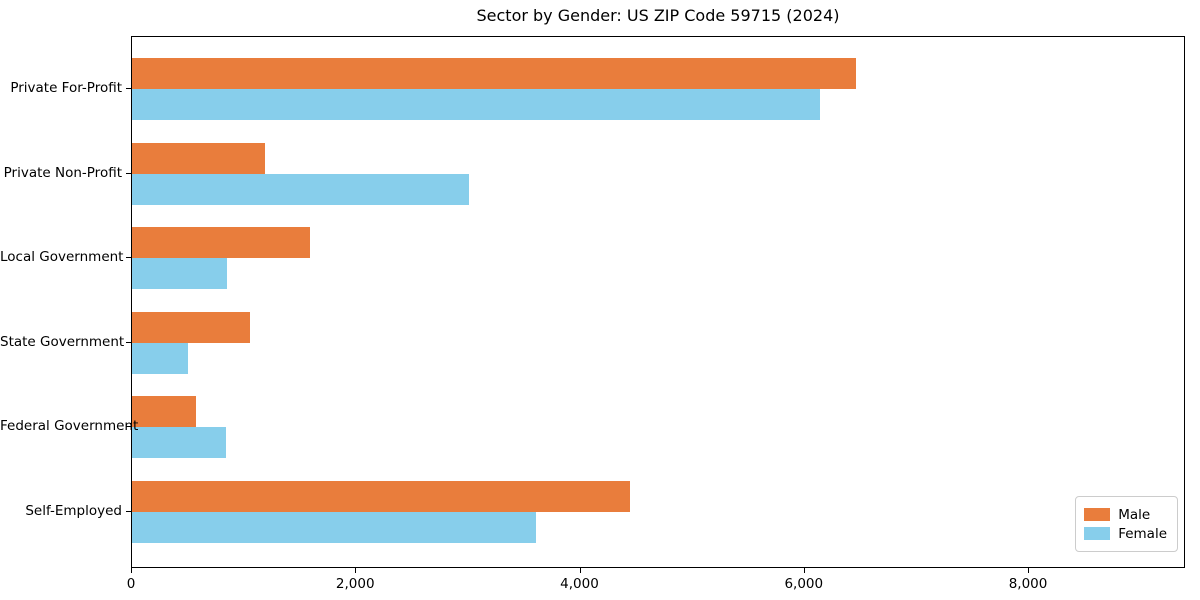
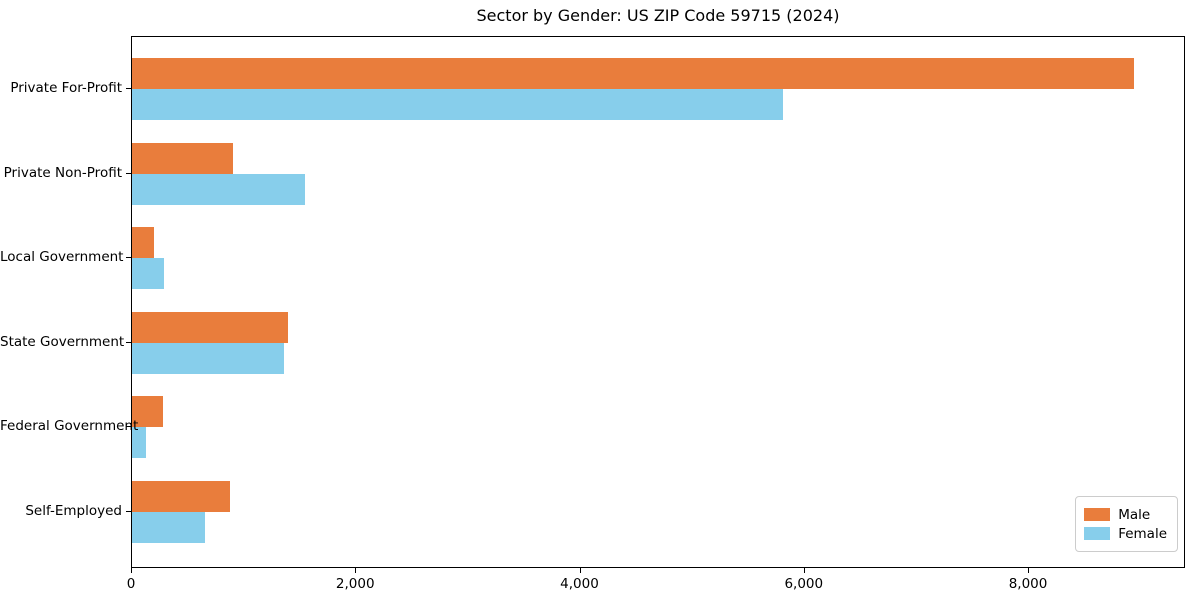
Male/Private For-Profit: 6470 -> 8950
Female/Private For-Profit: 6150 -> 5820
Male/Private Non-Profit: 1190 -> 900
Female/Private Non-Profit: 3010 -> 1550
Male/Local Government: 1590 -> 200
Female/Local Government: 850 -> 290
Male/State Government: 1050 -> 1390
Female/State Government: 500 -> 1360
Male/Federal Government: 570 -> 280
Female/Federal Government: 840 -> 120
Male/Self-Employed: 4450 -> 880
Female/Self-Employed: 3610 -> 650
